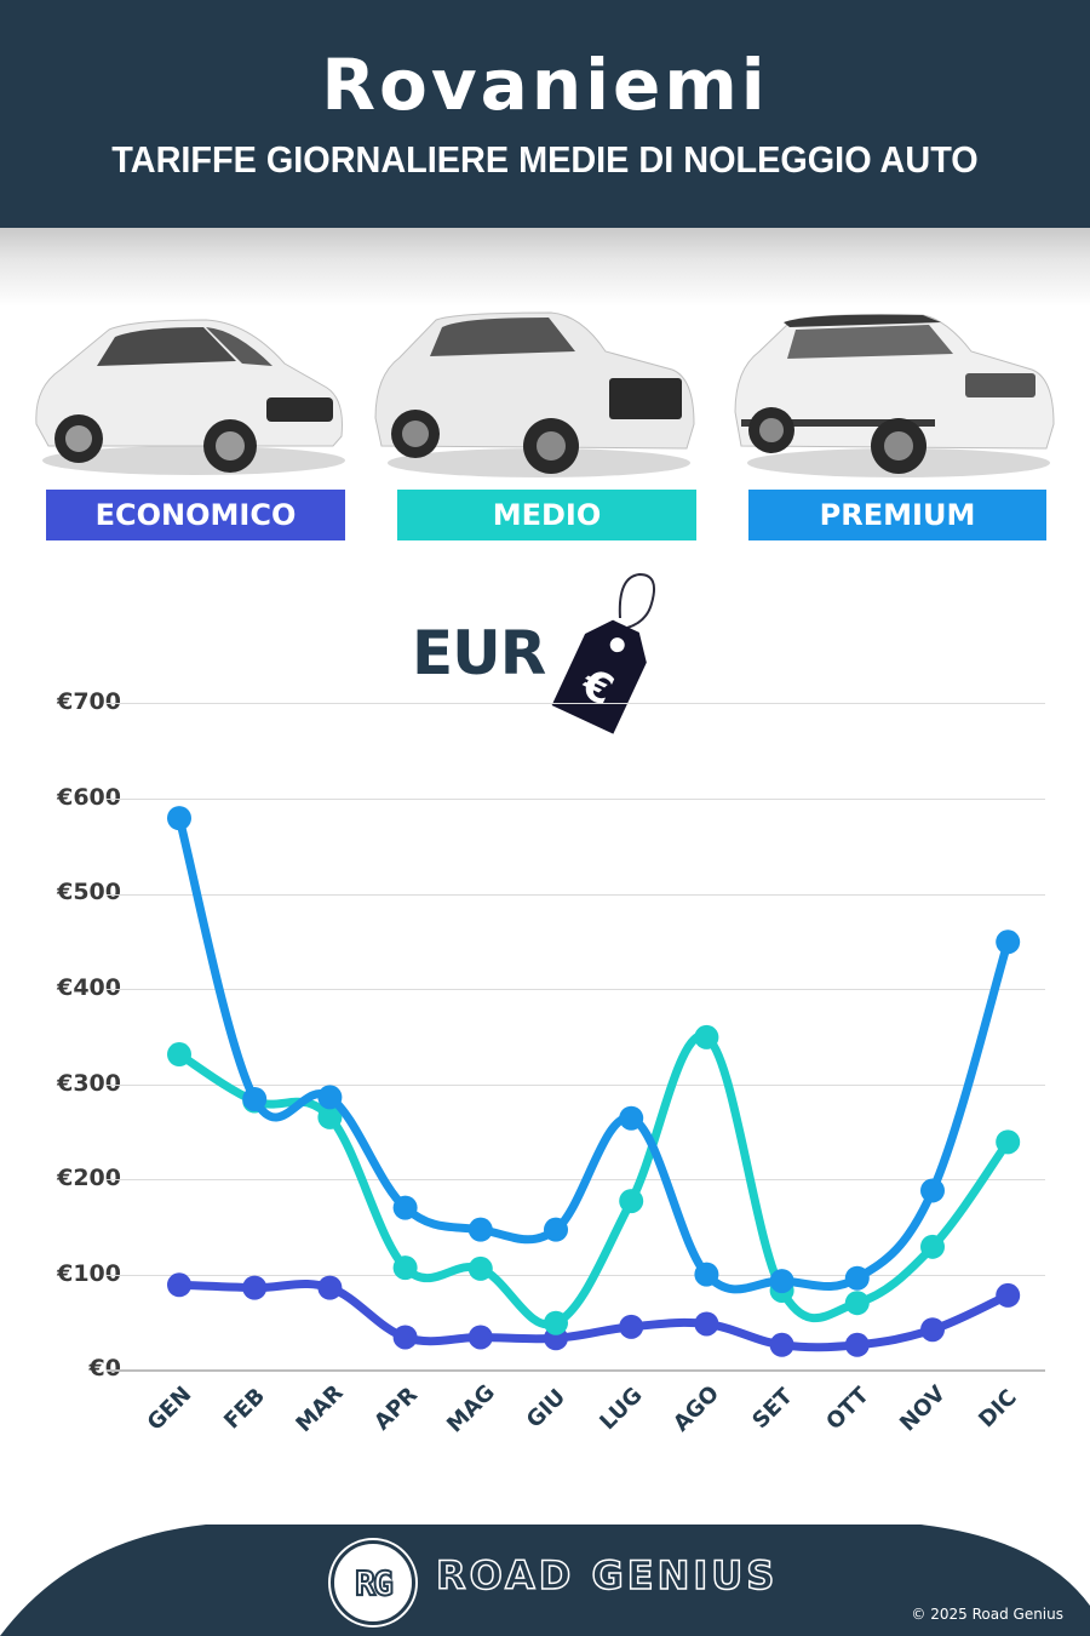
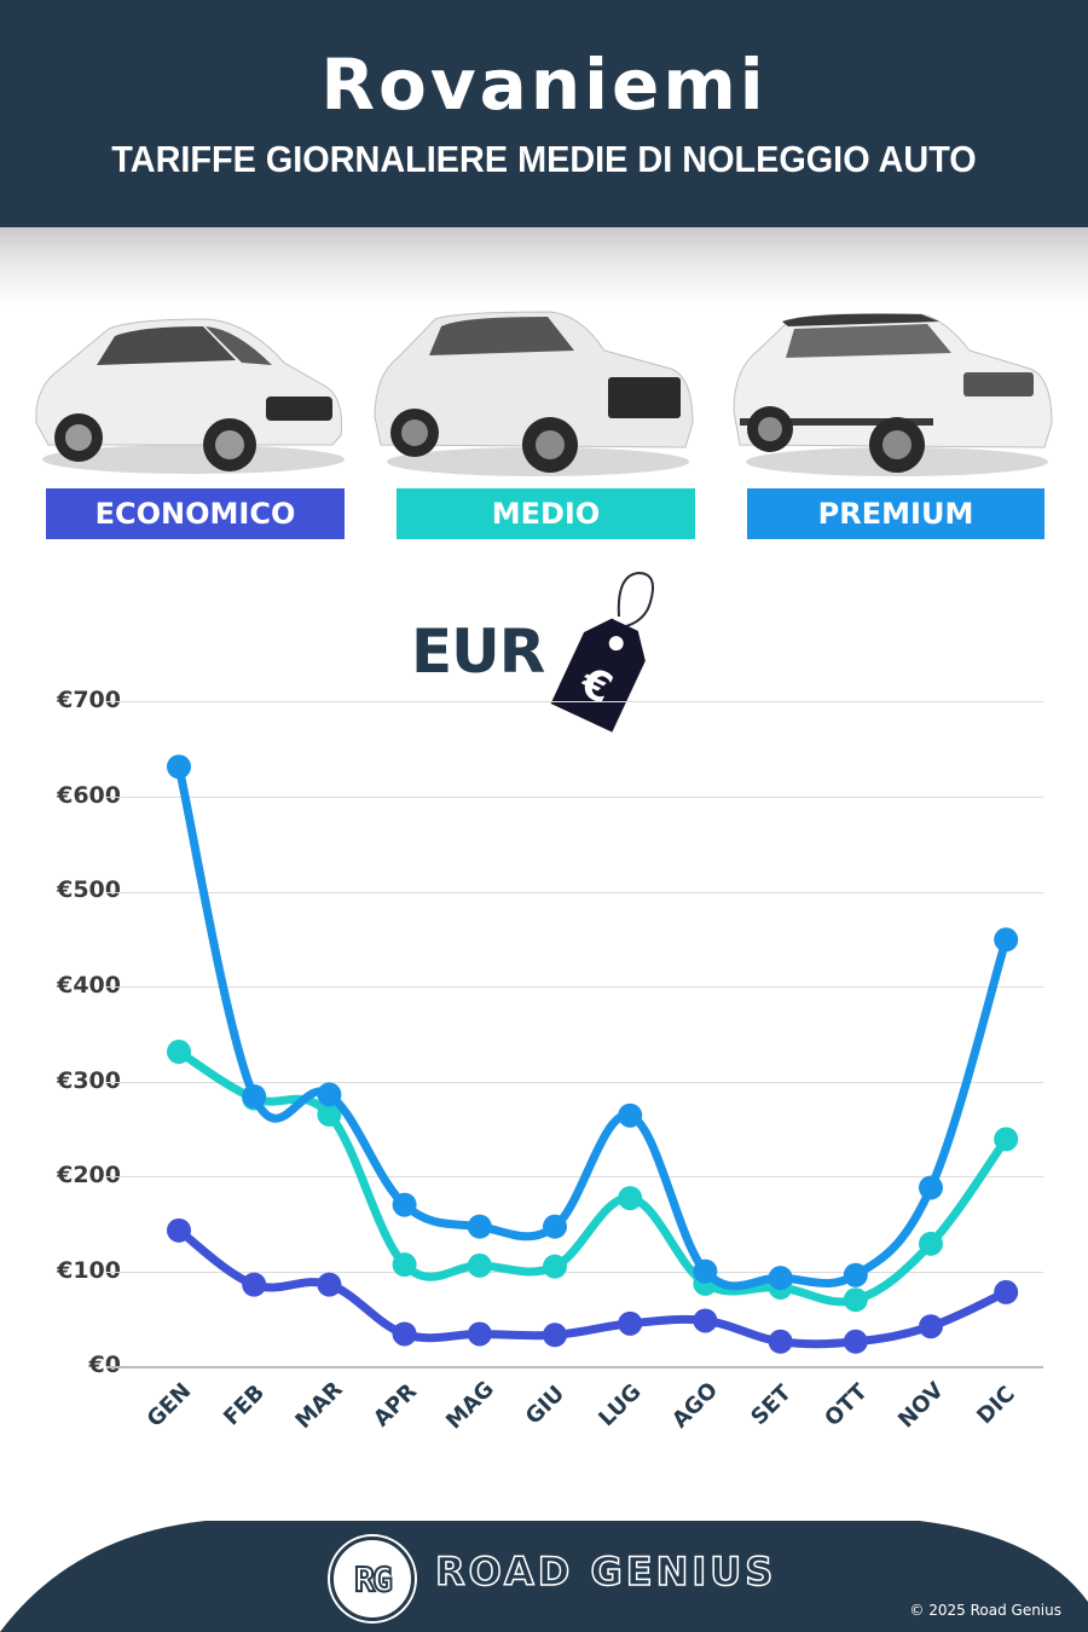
ECONOMICO/GEN: €90 -> €140
PREMIUM/GEN: €580 -> €630
MEDIO/GIU: €50 -> €110
MEDIO/AGO: €350 -> €90
